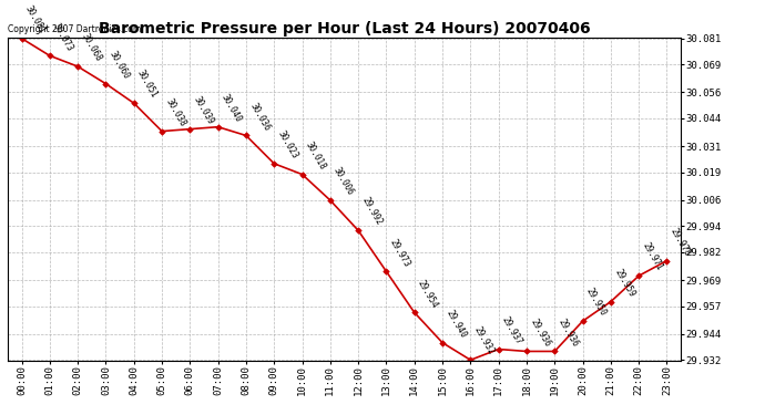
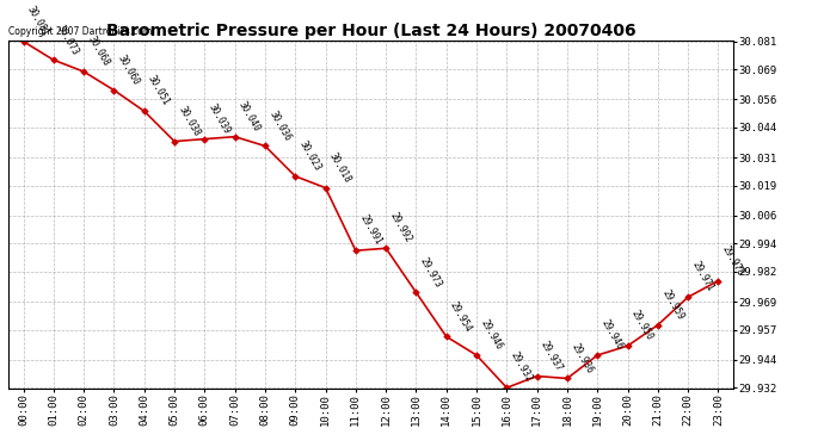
11:00: 30.006 -> 29.991
15:00: 29.940 -> 29.946
19:00: 29.936 -> 29.946
